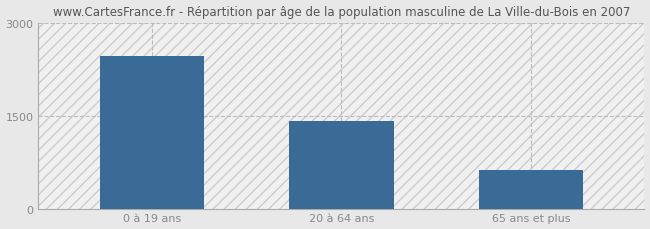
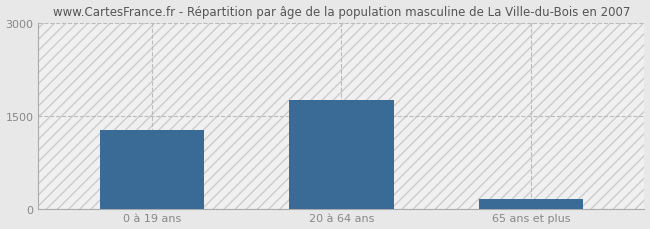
0 à 19 ans: 2460 -> 1270
20 à 64 ans: 1420 -> 1760
65 ans et plus: 620 -> 150
